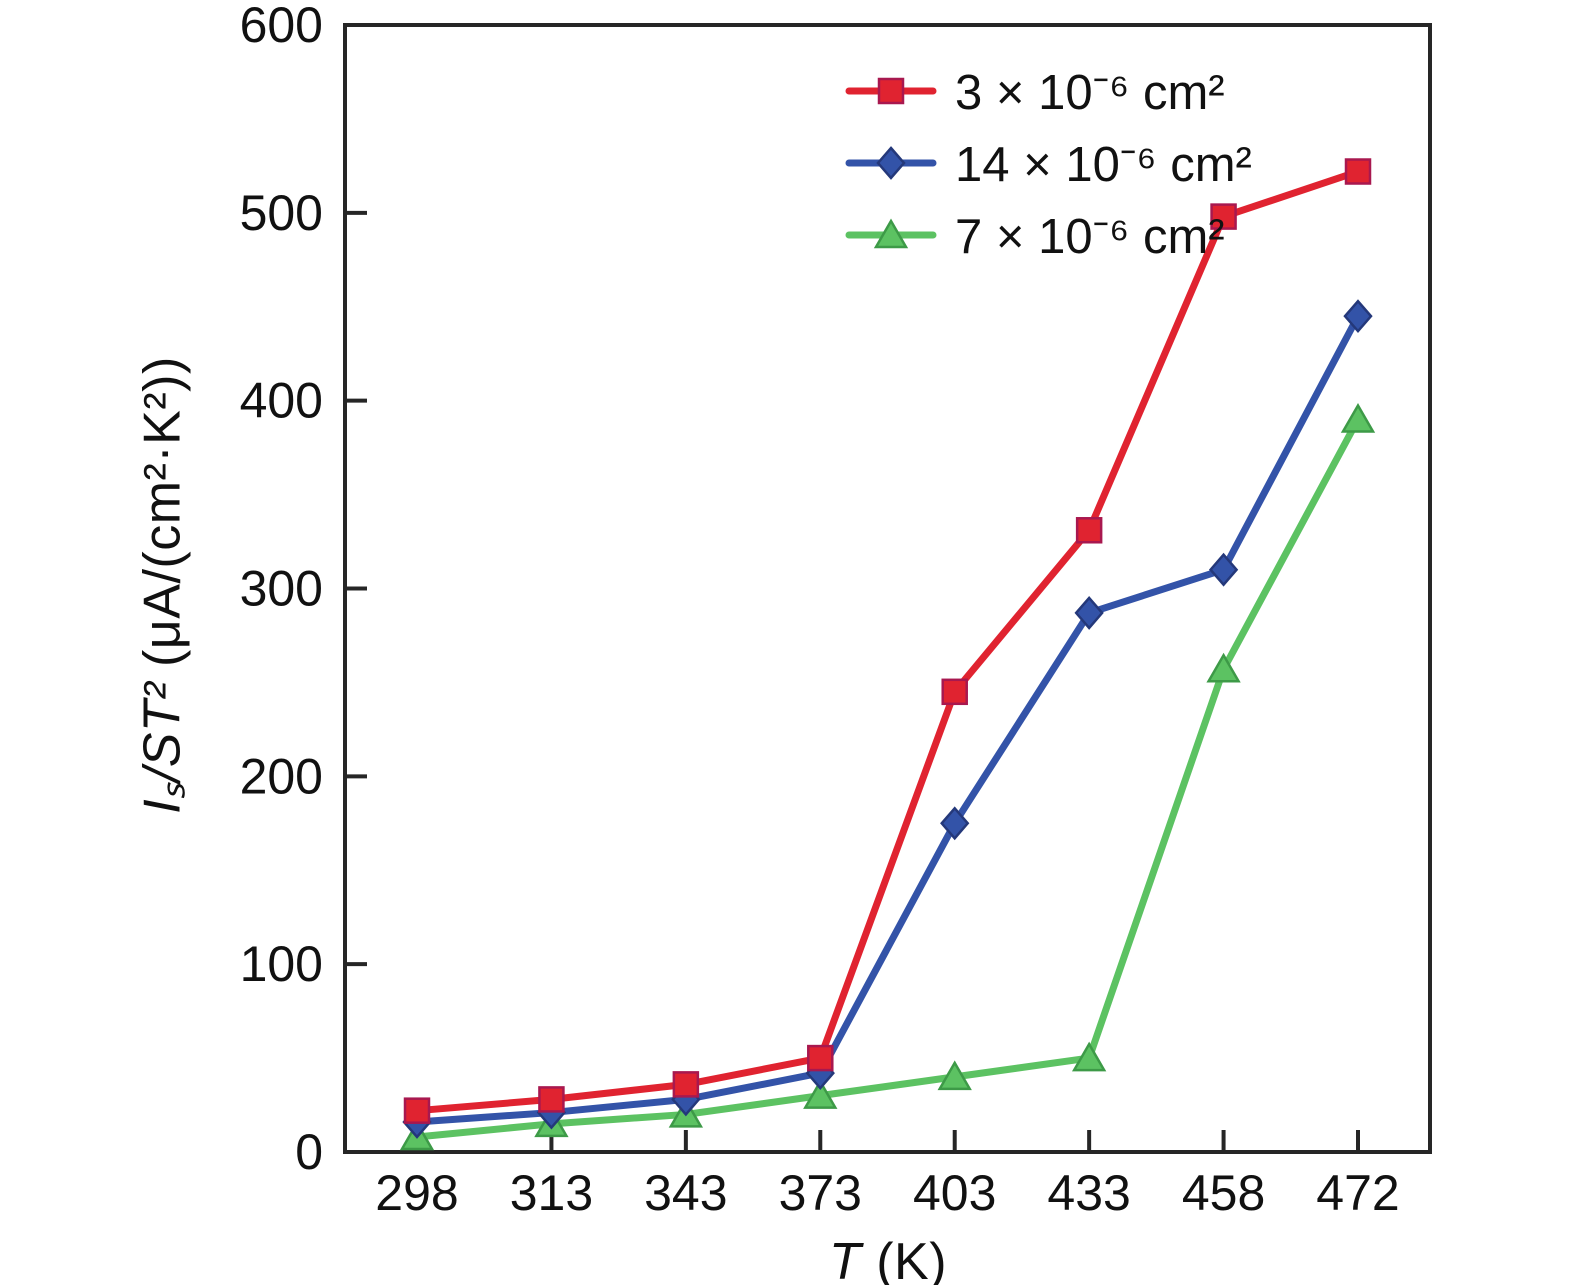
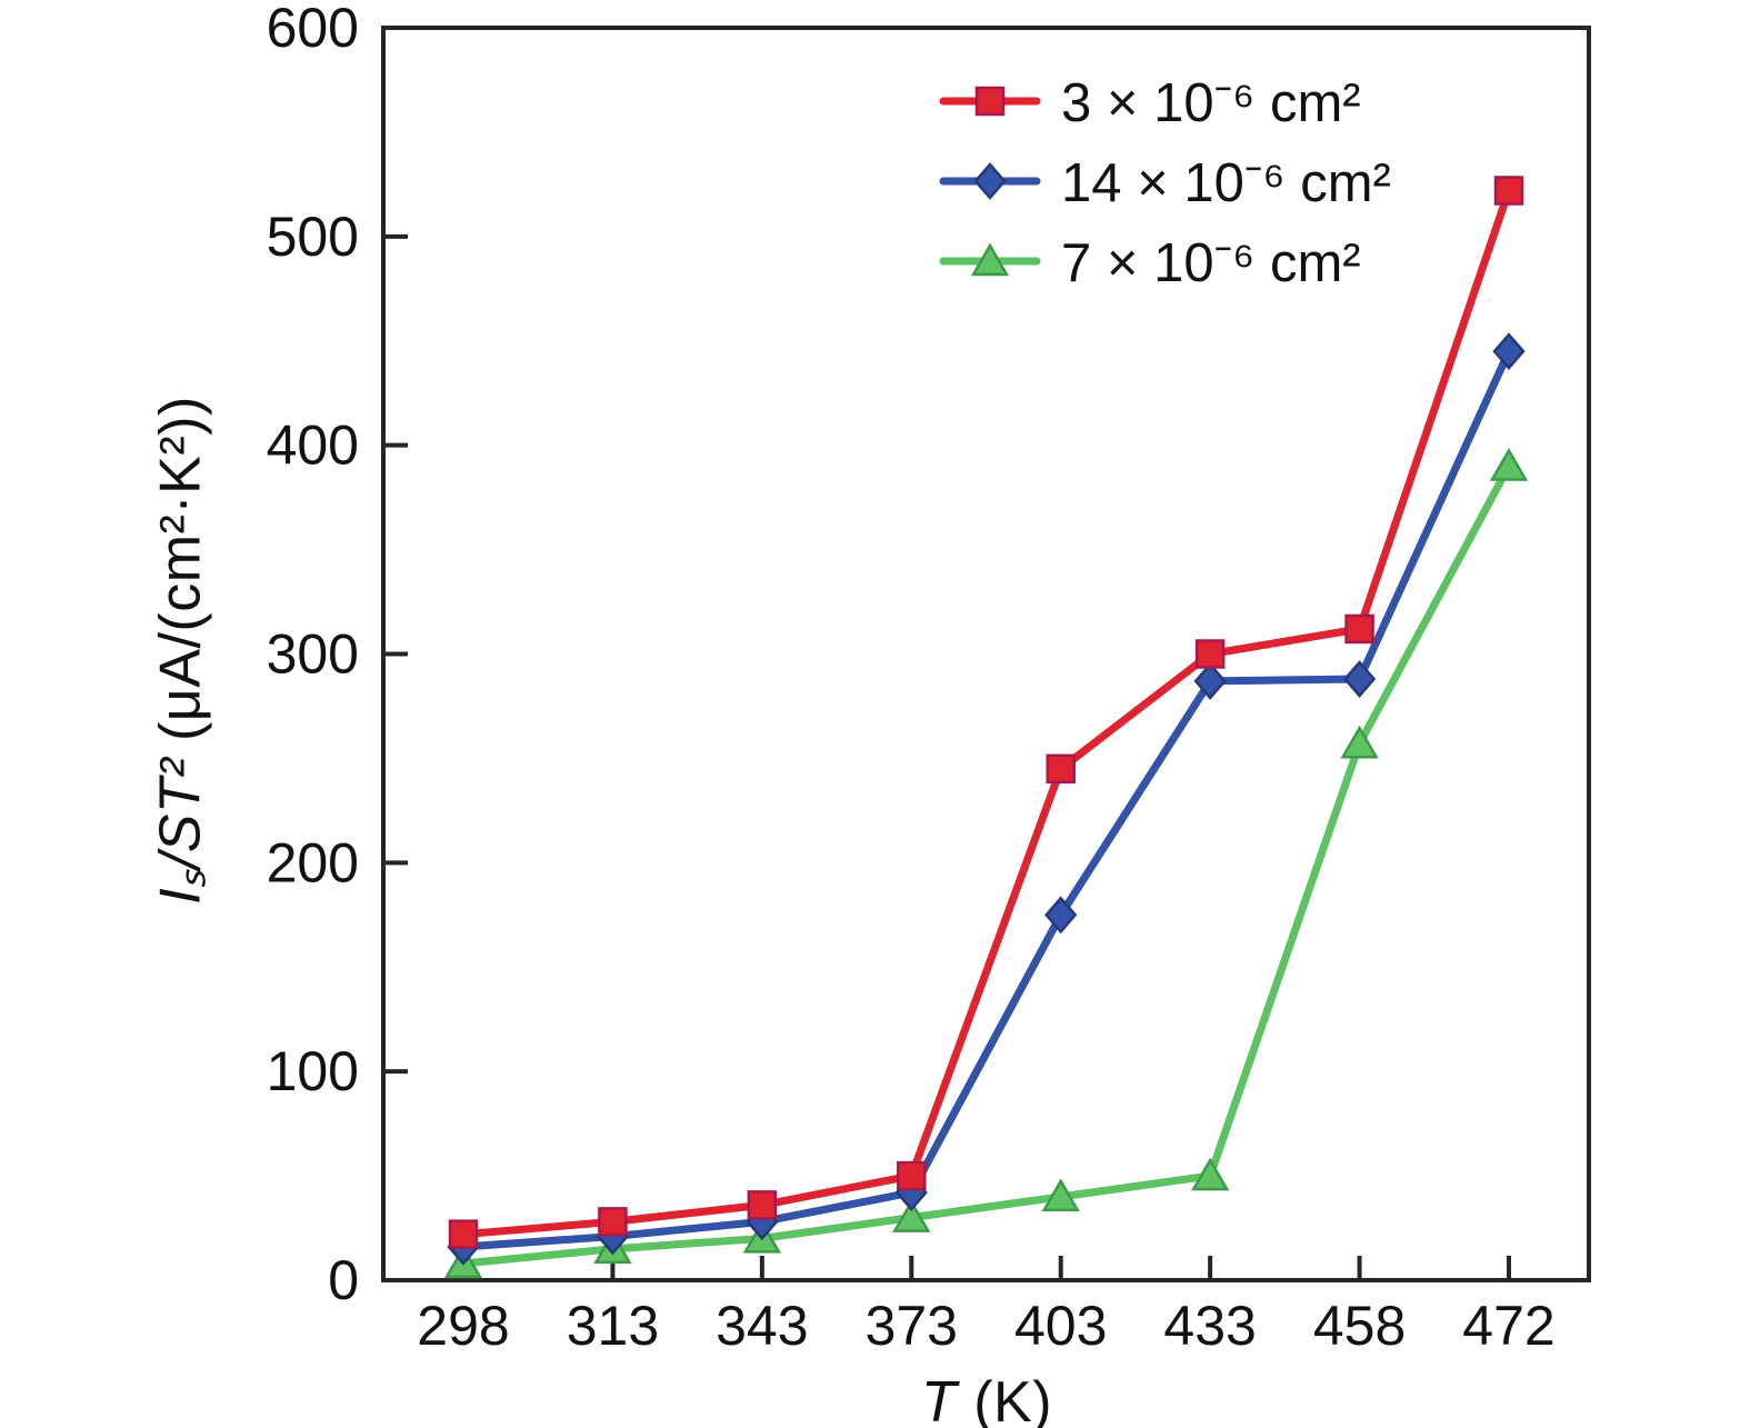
3 × 10⁻⁶ cm²/433: 331 -> 300
3 × 10⁻⁶ cm²/458: 498 -> 312
14 × 10⁻⁶ cm²/458: 310 -> 288
